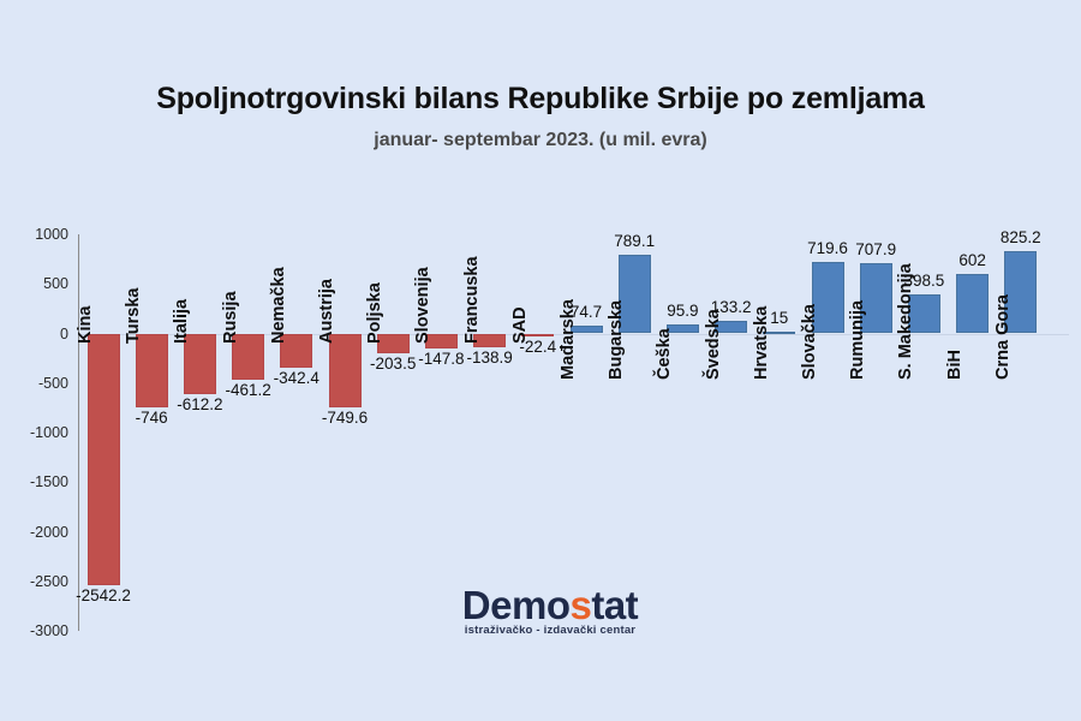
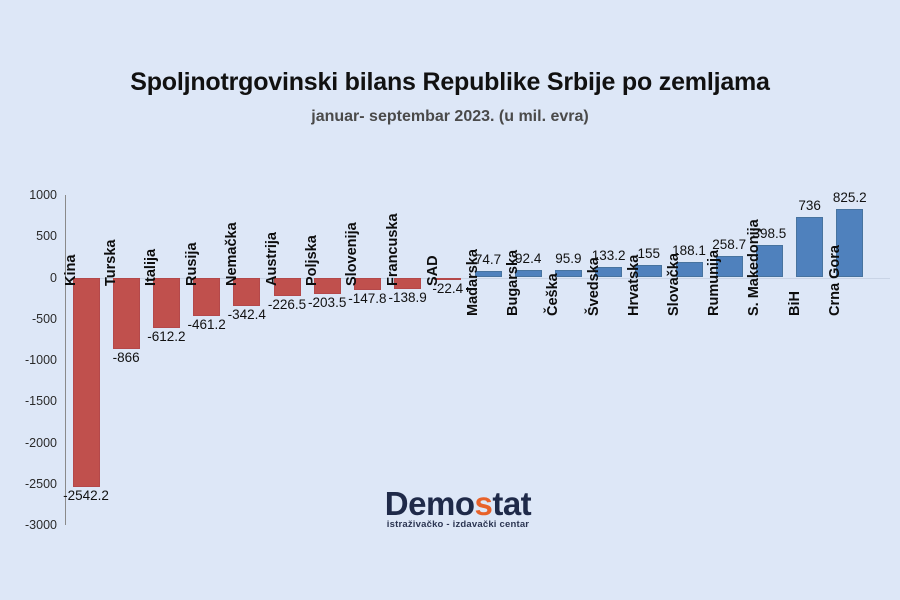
Turska: -746 -> -866
Austrija: -749.6 -> -226.5
Bugarska: 789.1 -> 92.4
Hrvatska: 15 -> 155
Slovačka: 719.6 -> 188.1
Rumunija: 707.9 -> 258.7
BiH: 602 -> 736
